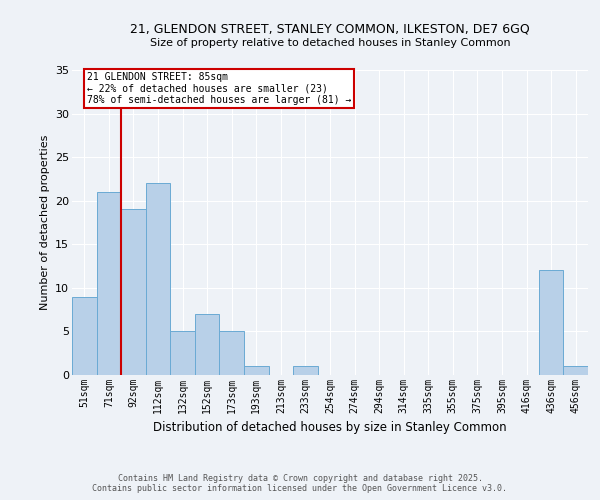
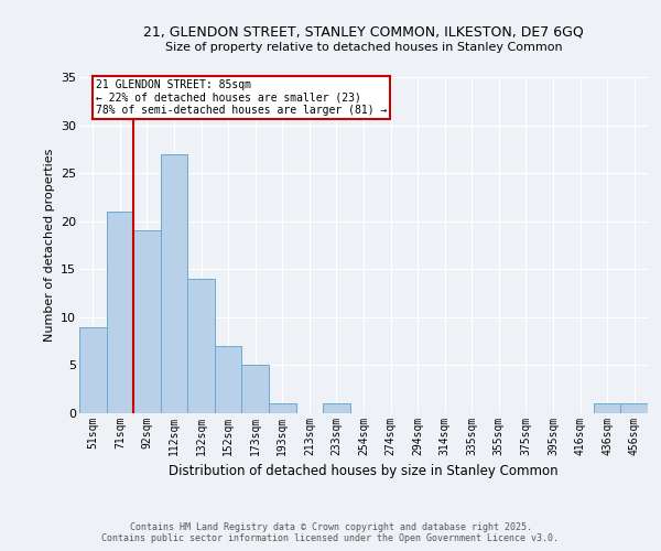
112sqm: 22 -> 27
132sqm: 5 -> 14
436sqm: 12 -> 1
